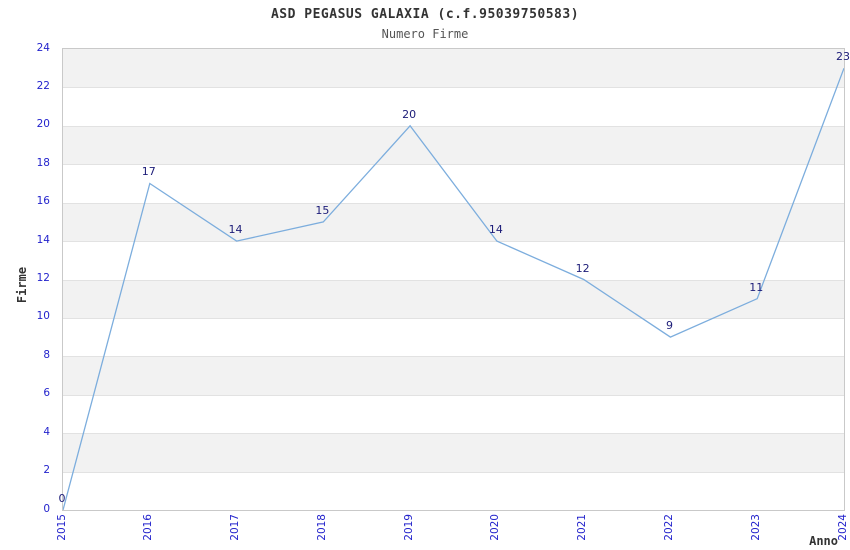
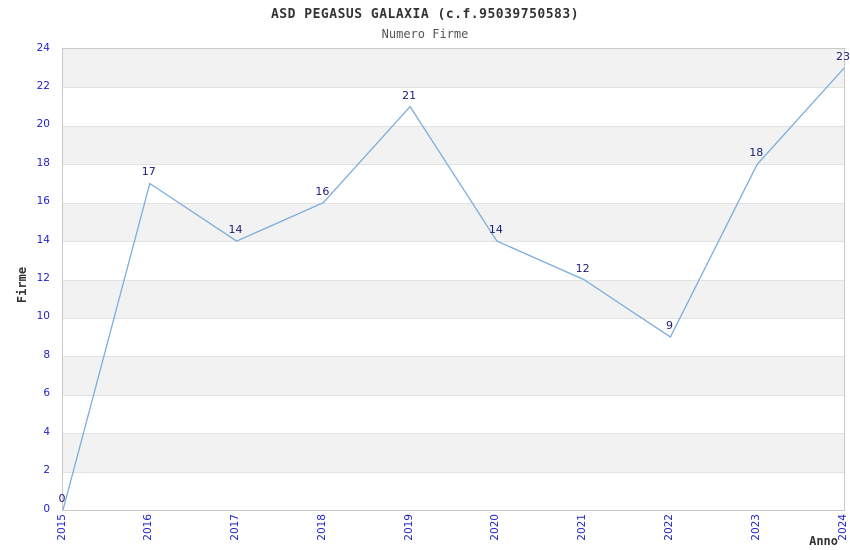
2018: 15 -> 16
2019: 20 -> 21
2023: 11 -> 18
